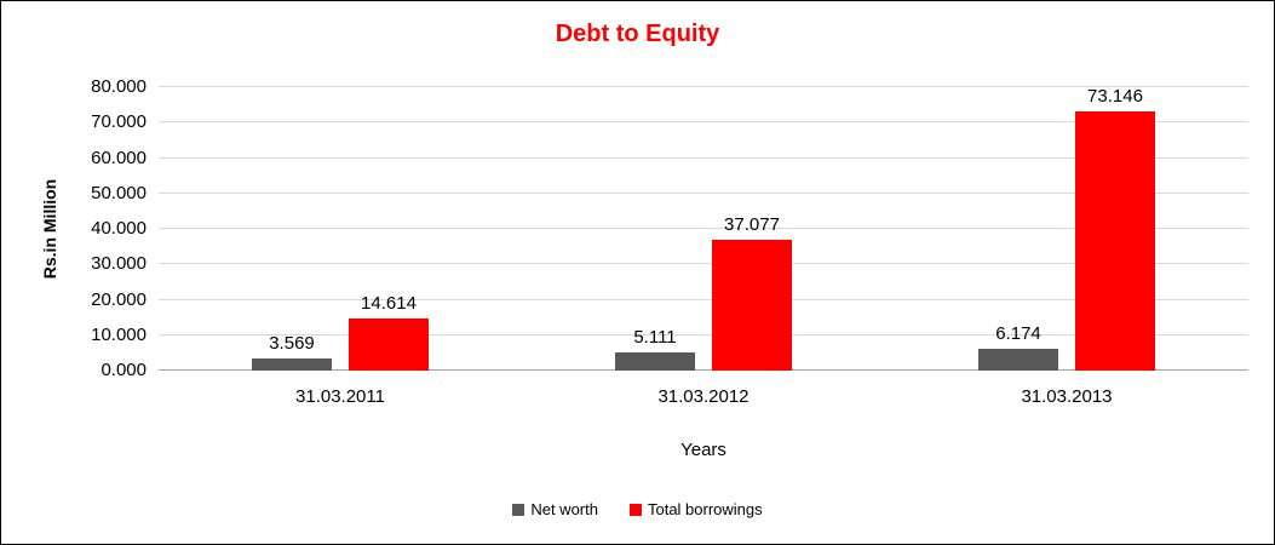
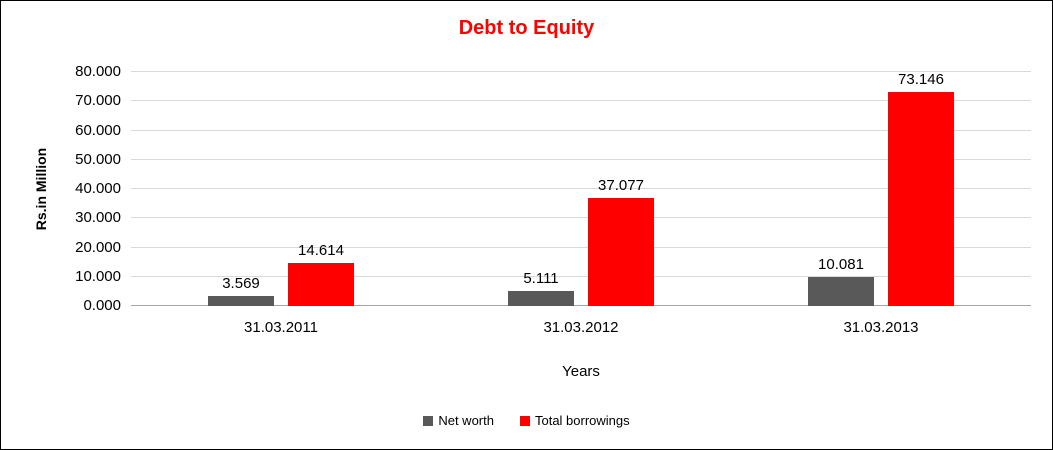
Net worth/31.03.2013: 6.174 -> 10.081
